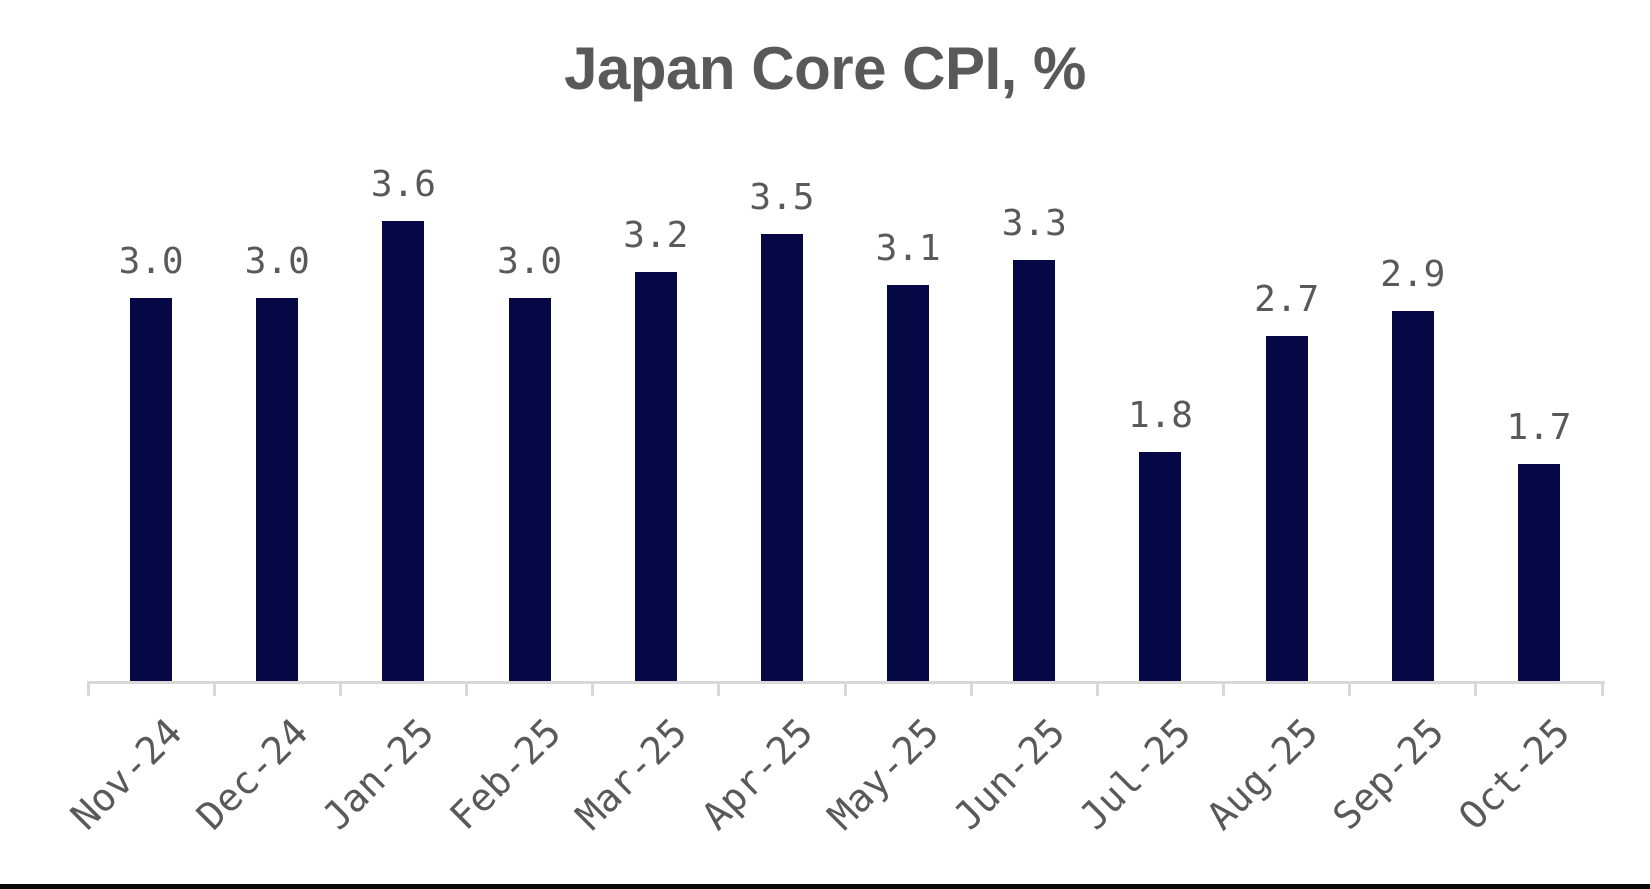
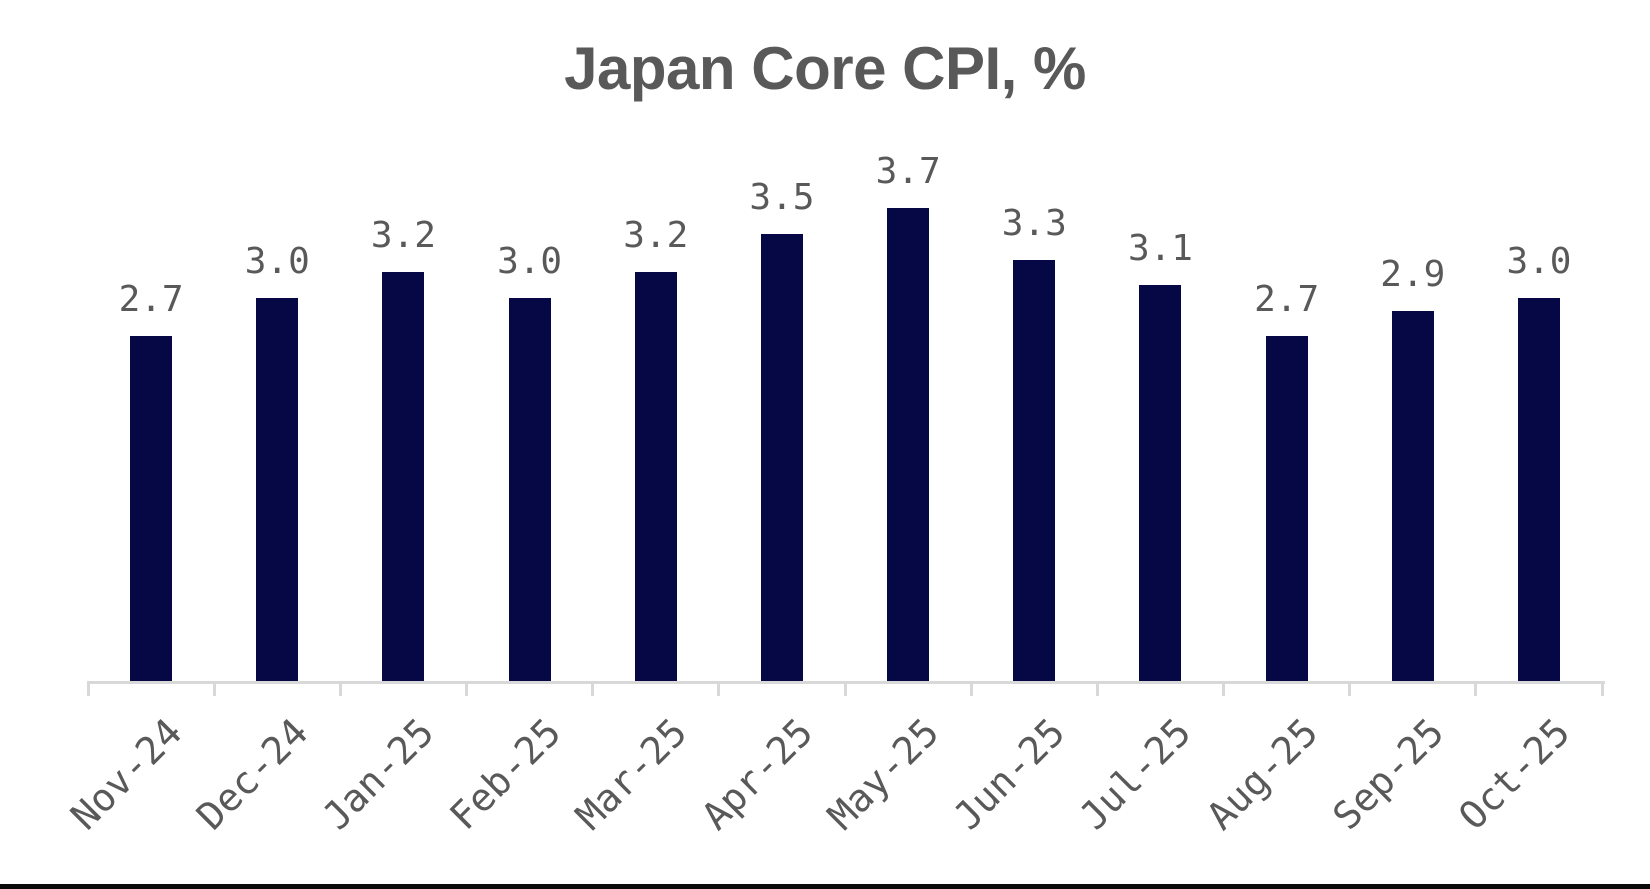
Nov-24: 3.0 -> 2.7
Jan-25: 3.6 -> 3.2
May-25: 3.1 -> 3.7
Jul-25: 1.8 -> 3.1
Oct-25: 1.7 -> 3.0
